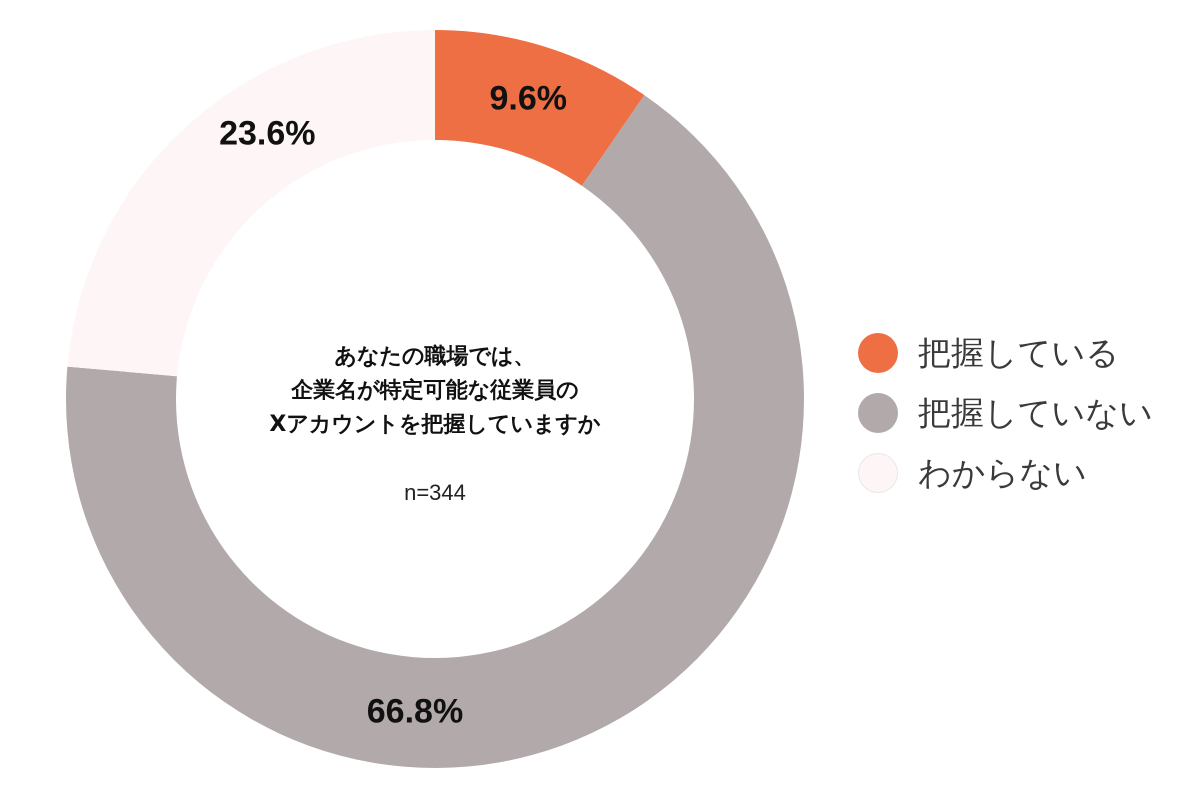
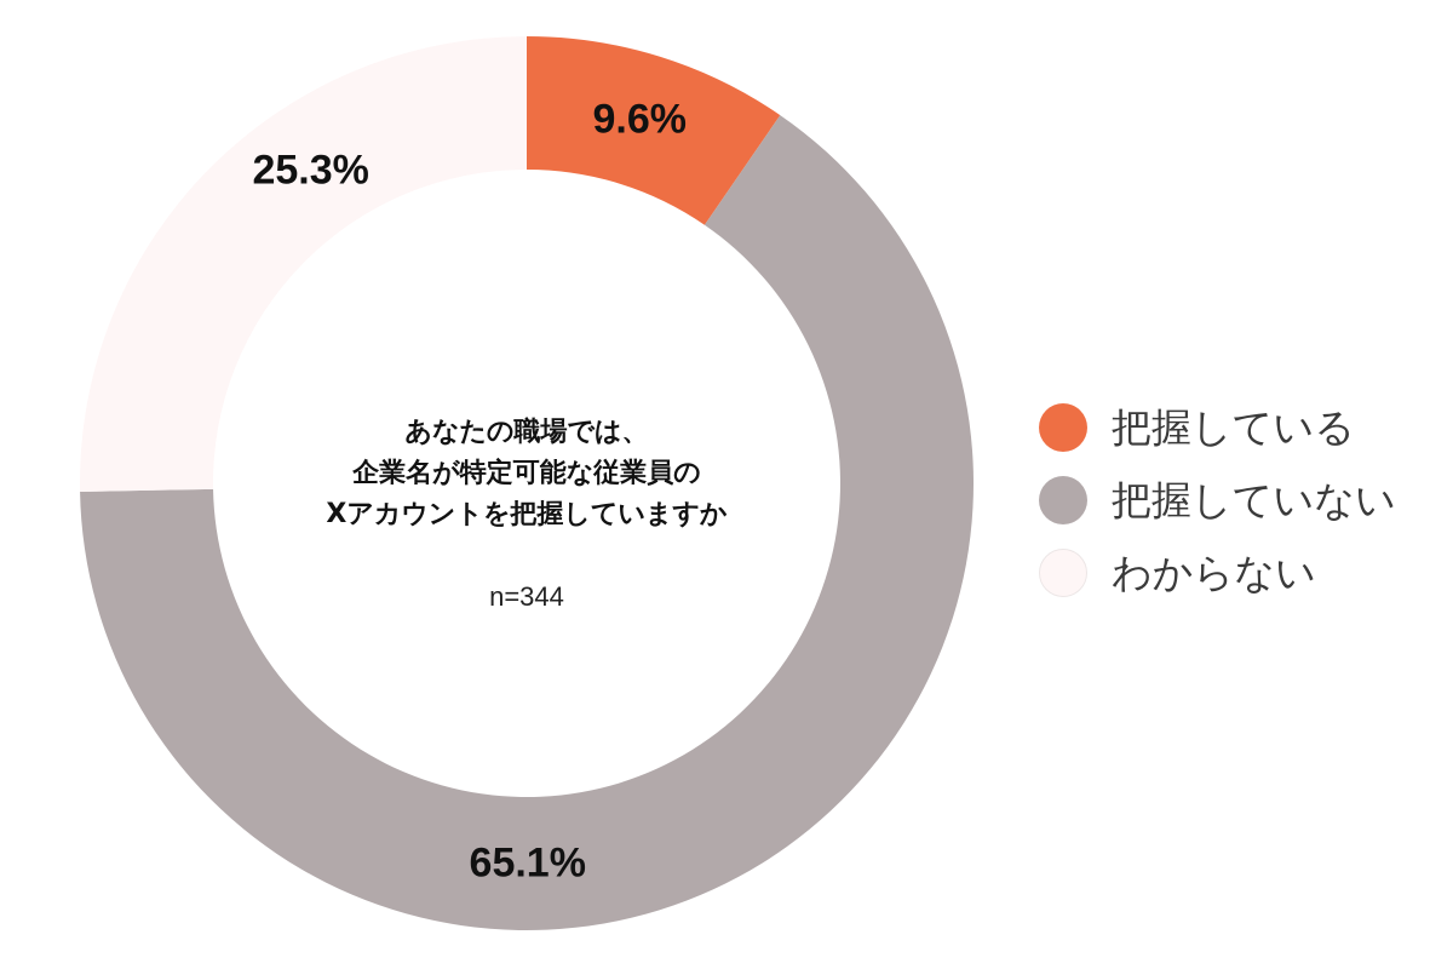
把握していない: 66.8% -> 65.1%
わからない: 23.6% -> 25.3%
